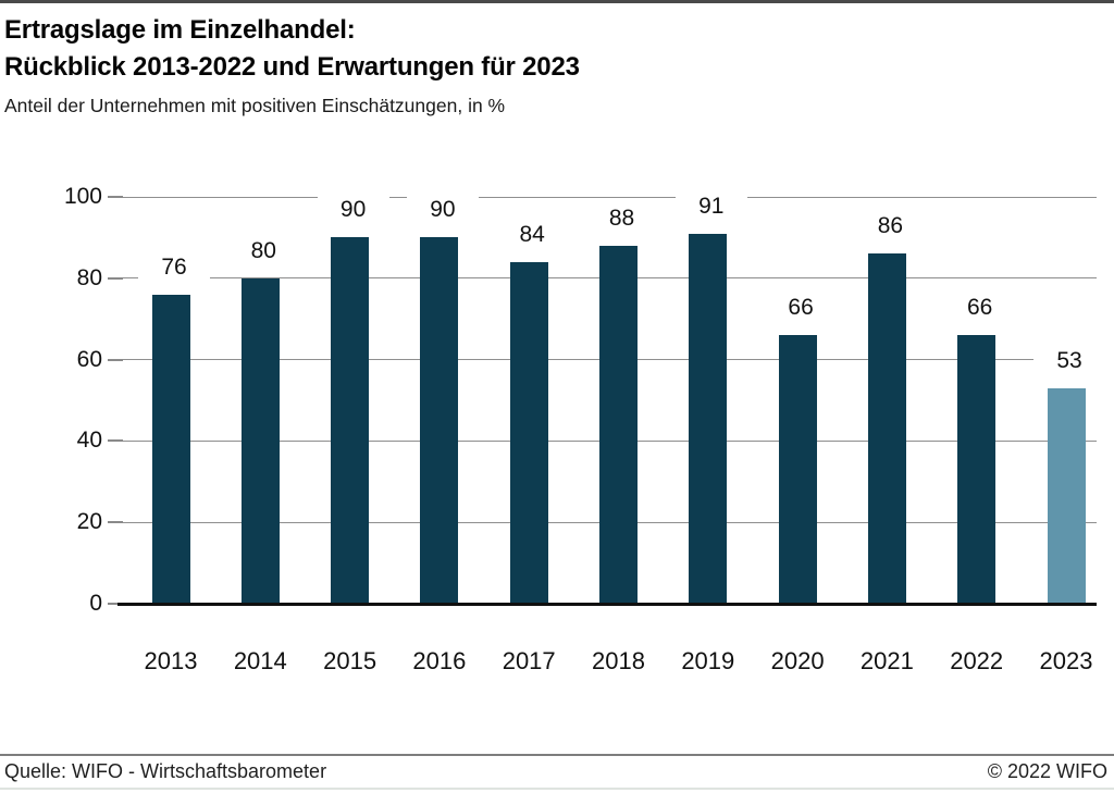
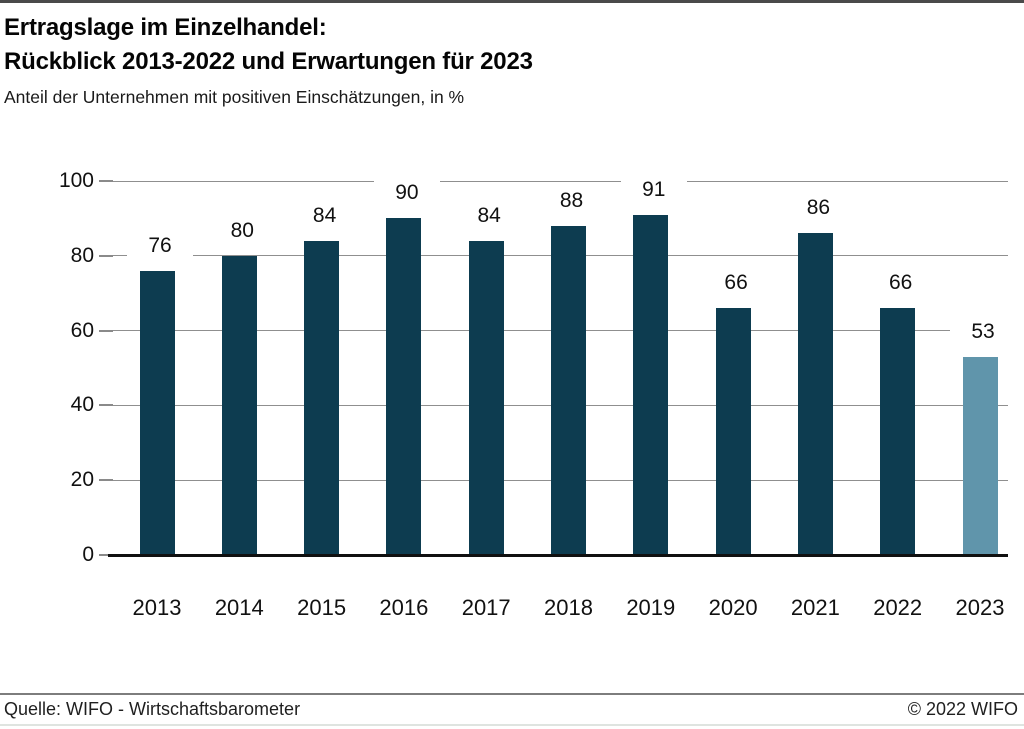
2015: 90 -> 84
